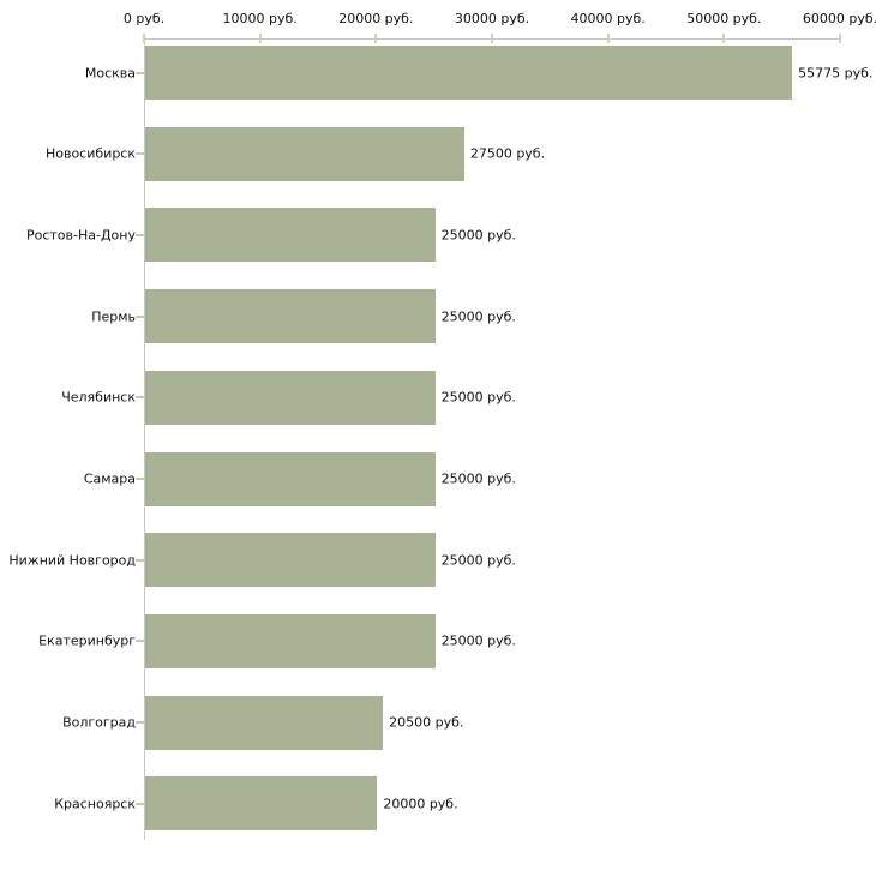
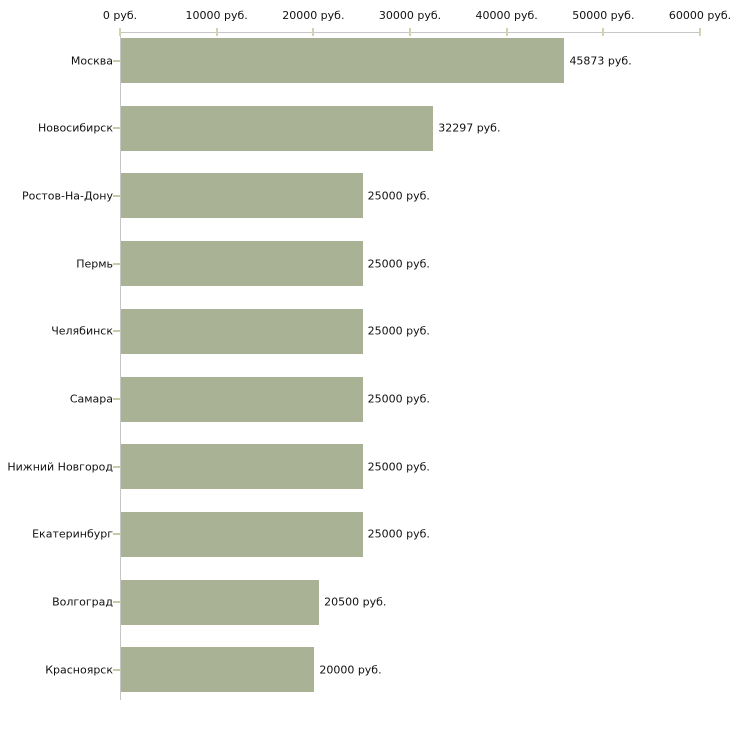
Москва: 55775 -> 45873
Новосибирск: 27500 -> 32297
